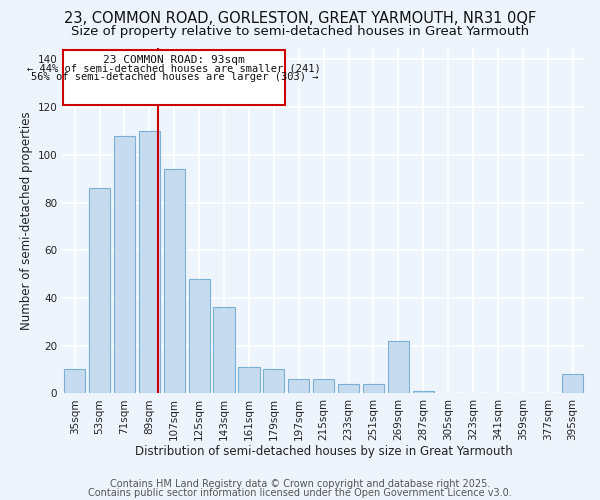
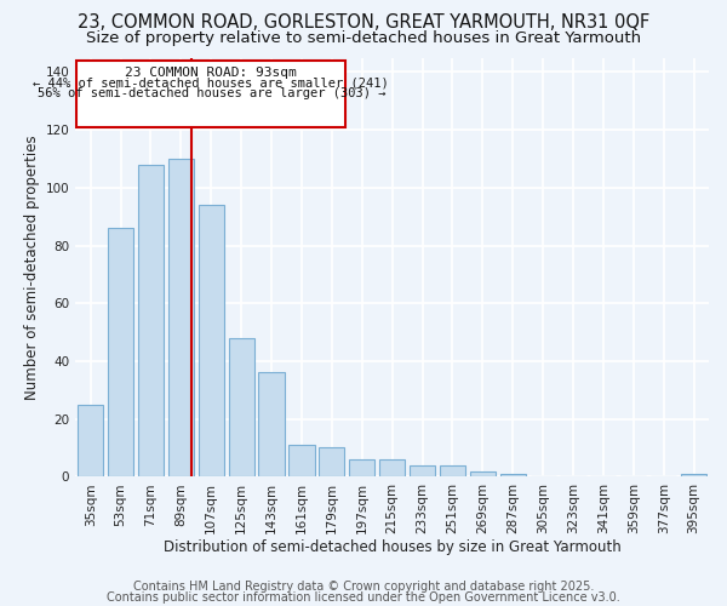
35sqm: 10 -> 25
269sqm: 22 -> 2
395sqm: 8 -> 1
